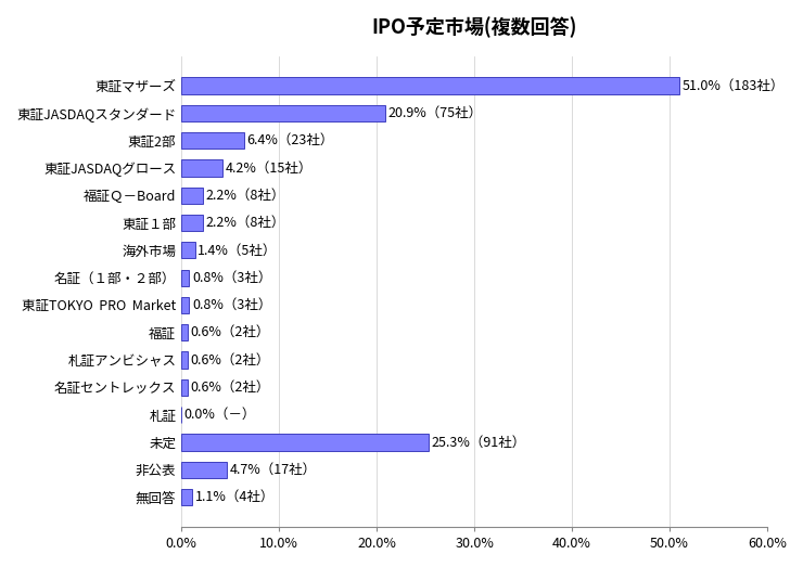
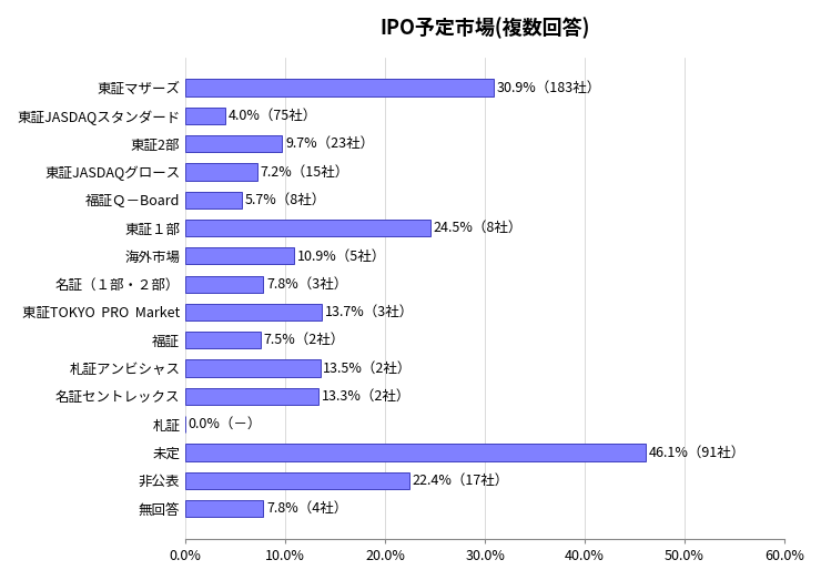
東証マザーズ: 51.0 -> 30.9
東証JASDAQスタンダード: 20.9 -> 4.0
東証2部: 6.4 -> 9.7
東証JASDAQグロース: 4.2 -> 7.2
福証Ｑ－Board: 2.2 -> 5.7
東証１部: 2.2 -> 24.5
海外市場: 1.4 -> 10.9
名証（１部・２部）: 0.8 -> 7.8
東証TOKYO PRO Market: 0.8 -> 13.7
福証: 0.6 -> 7.5
札証アンビシャス: 0.6 -> 13.5
名証セントレックス: 0.6 -> 13.3
未定: 25.3 -> 46.1
非公表: 4.7 -> 22.4
無回答: 1.1 -> 7.8
